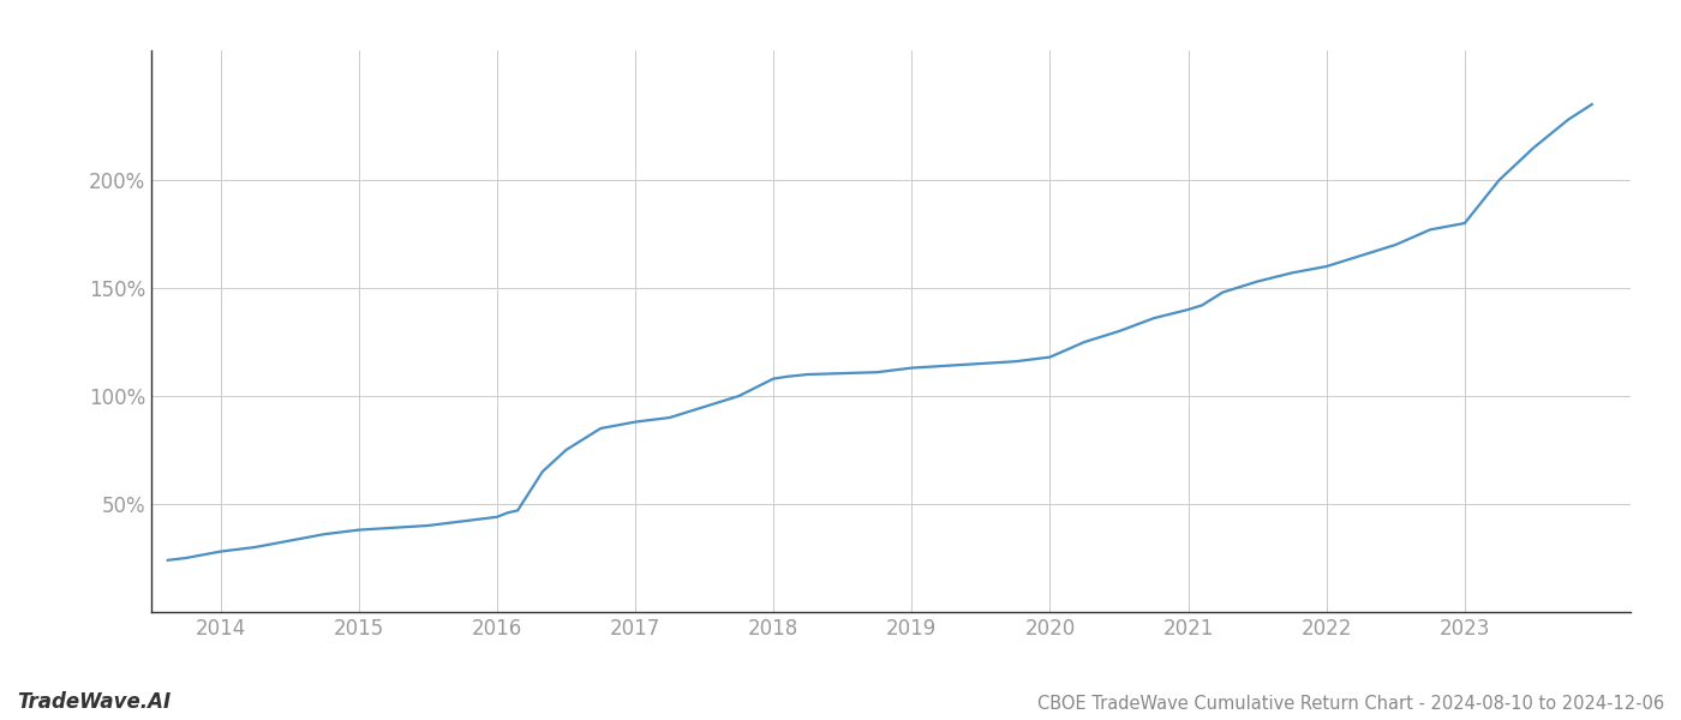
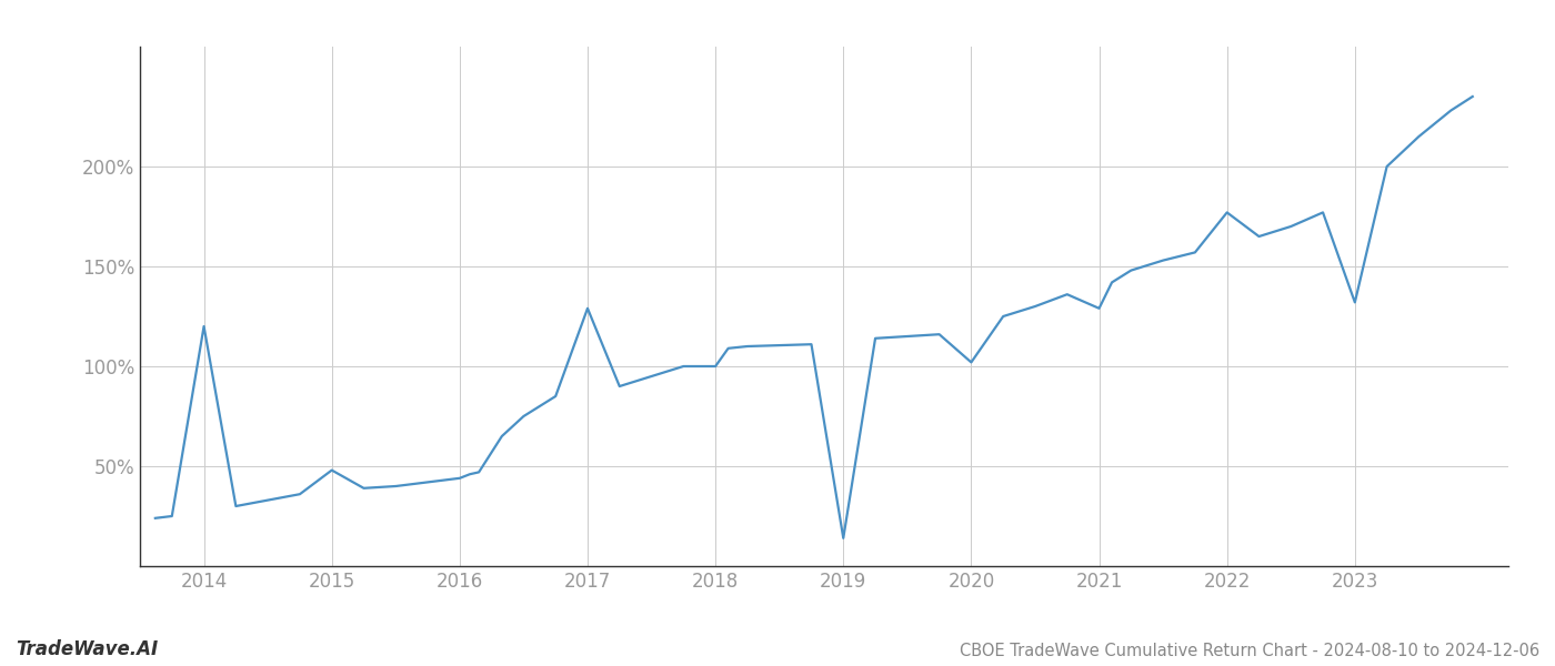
2014: 28% -> 120%
2015: 38% -> 48%
2017: 88% -> 129%
2018: 108% -> 100%
2019: 113% -> 14%
2020: 118% -> 102%
2021: 140% -> 129%
2022: 160% -> 177%
2023: 180% -> 132%
